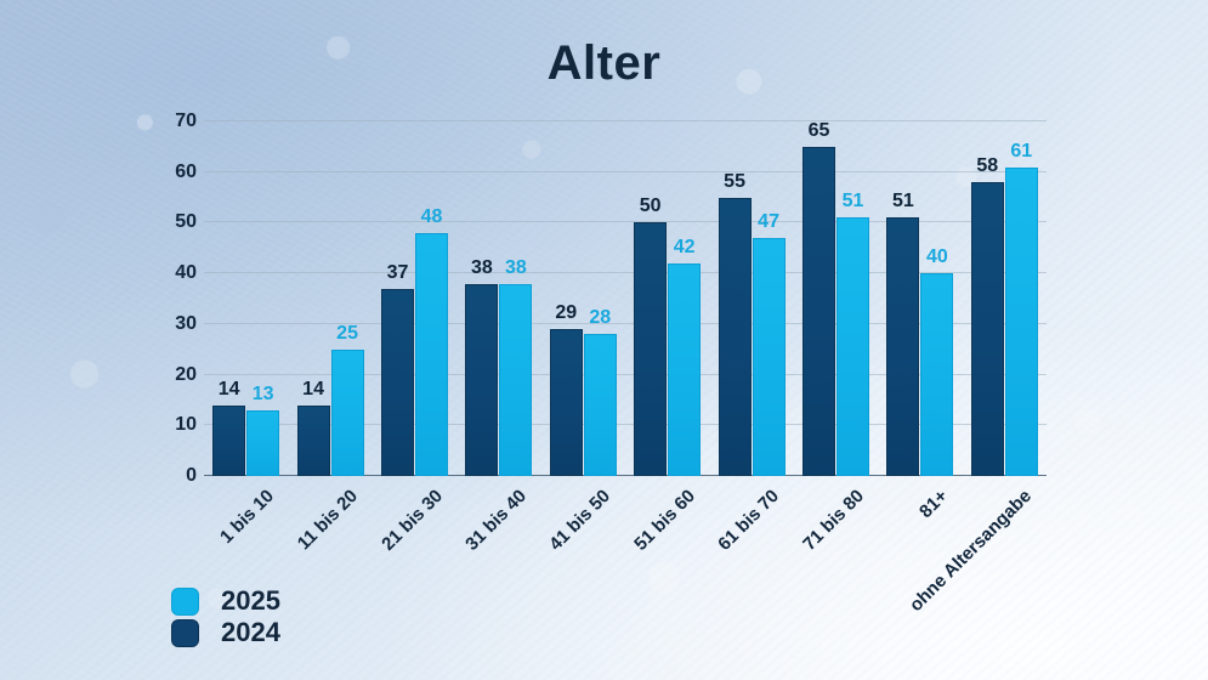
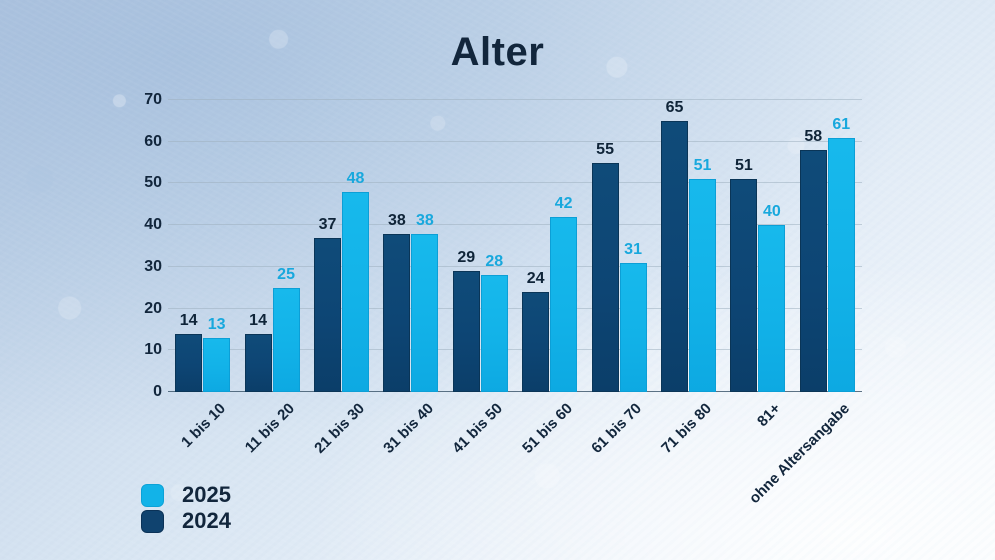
2024/51 bis 60: 50 -> 24
2025/61 bis 70: 47 -> 31
